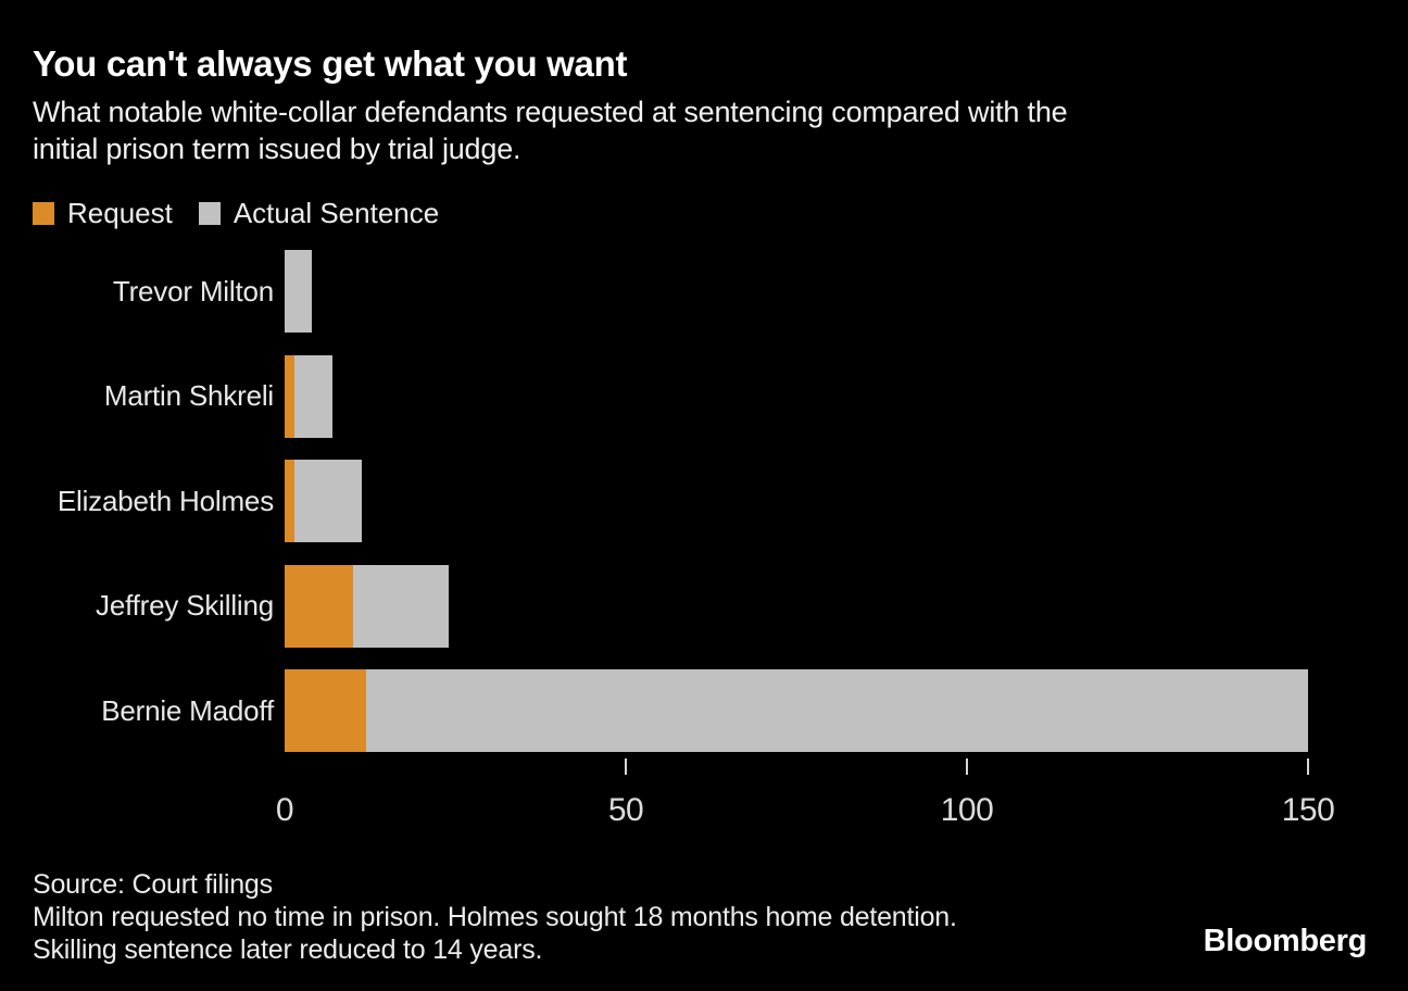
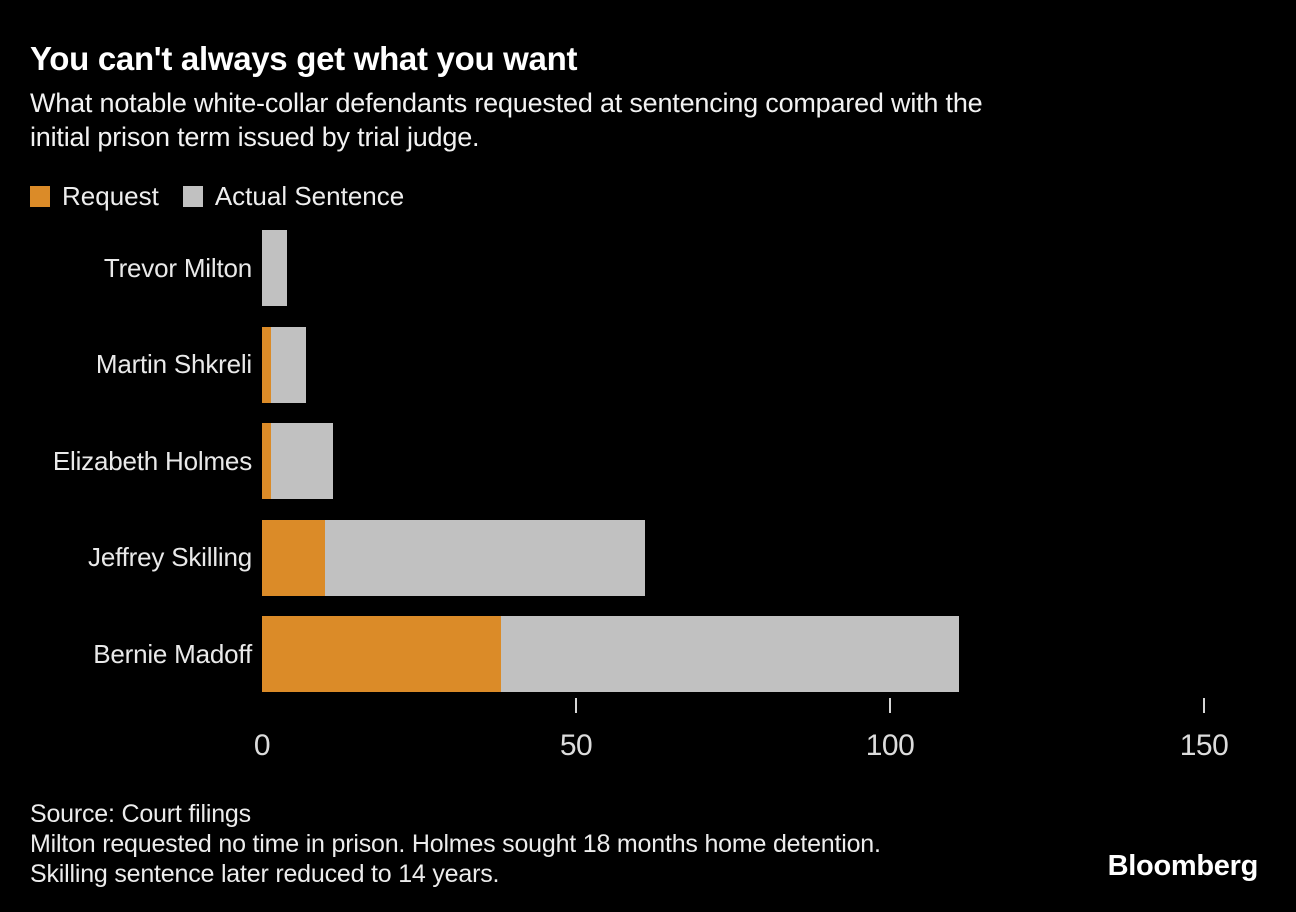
Actual Sentence/Jeffrey Skilling: 24 -> 61
Request/Bernie Madoff: 12 -> 38
Actual Sentence/Bernie Madoff: 150 -> 111
